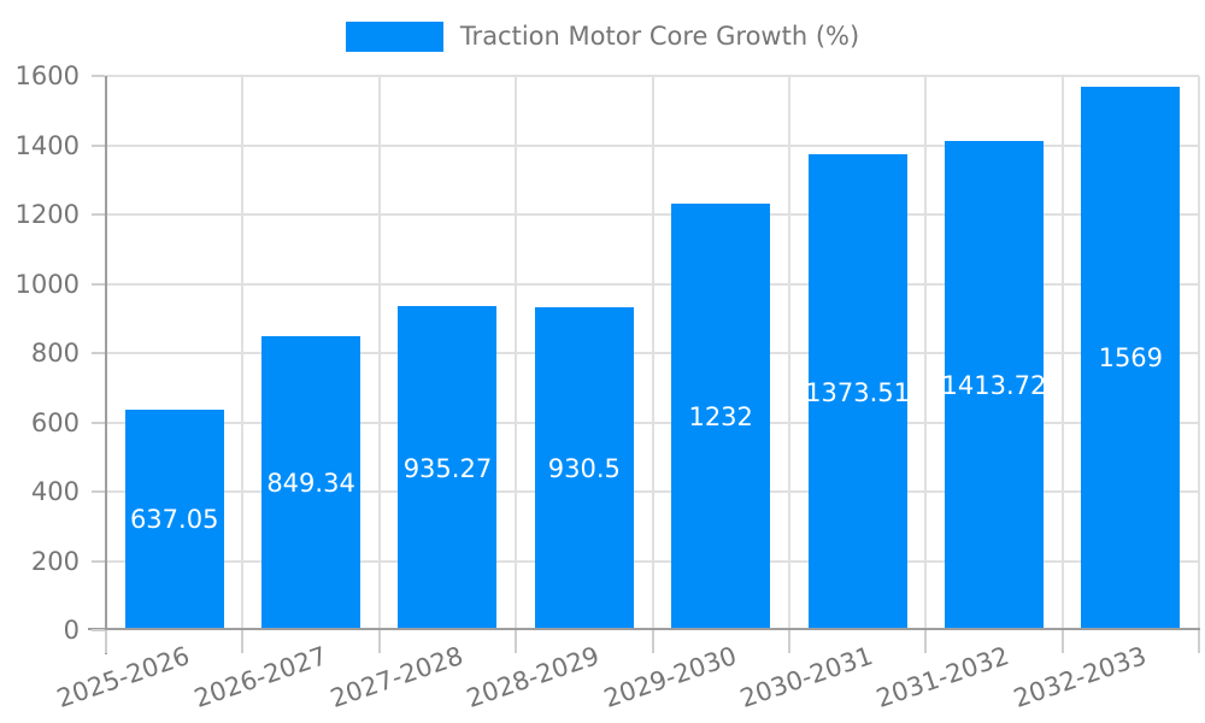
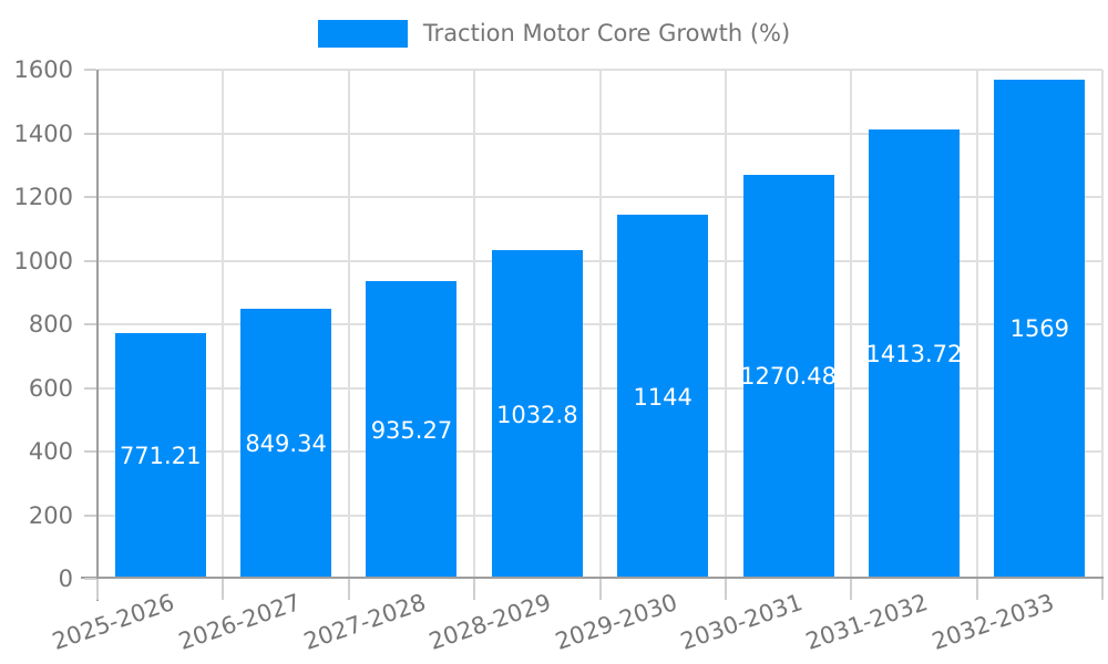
2025-2026: 637.05 -> 771.21
2028-2029: 930.5 -> 1032.8
2029-2030: 1232 -> 1144
2030-2031: 1373.51 -> 1270.48
